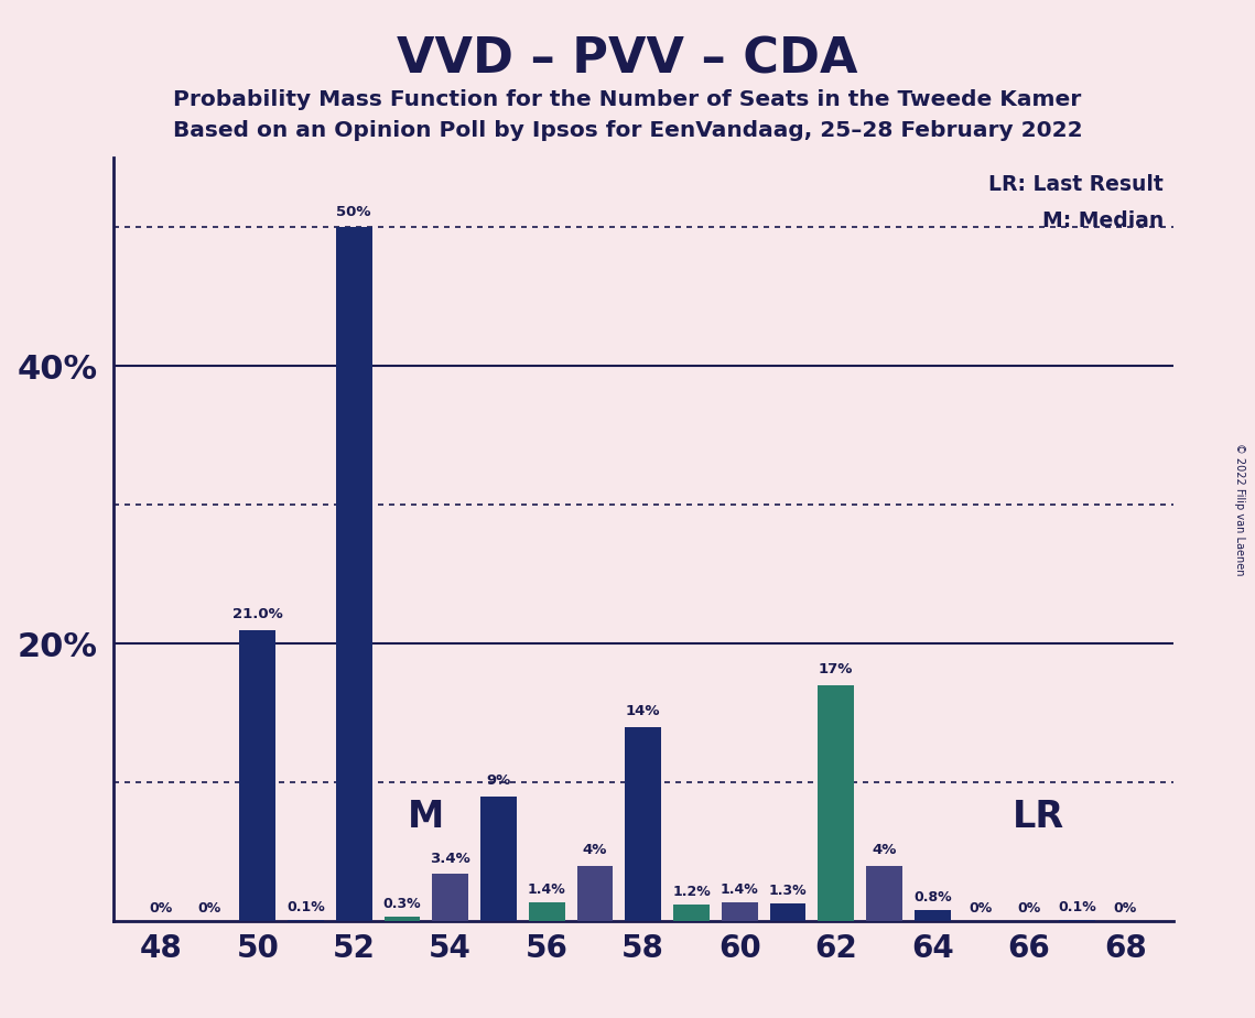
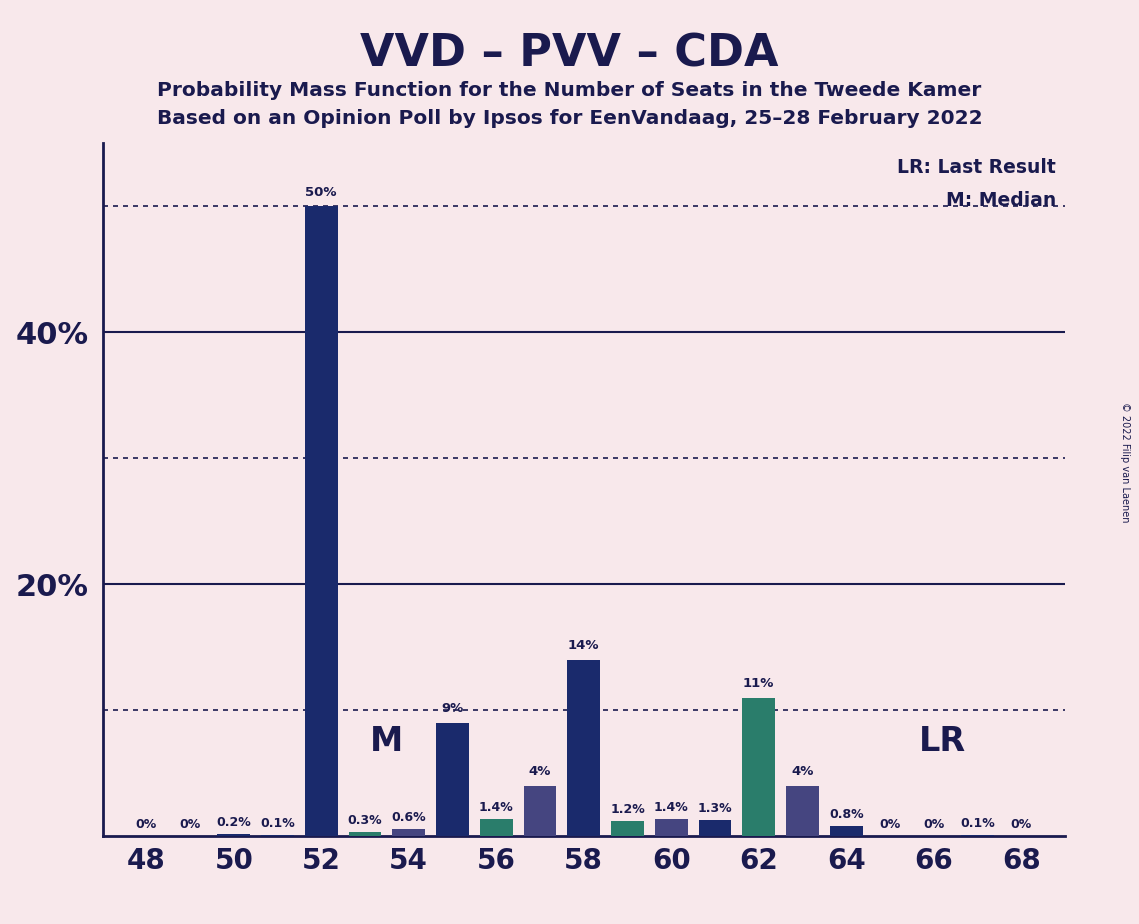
50: 21.0% -> 0.2%
54: 3.4% -> 0.6%
62: 17% -> 11%
